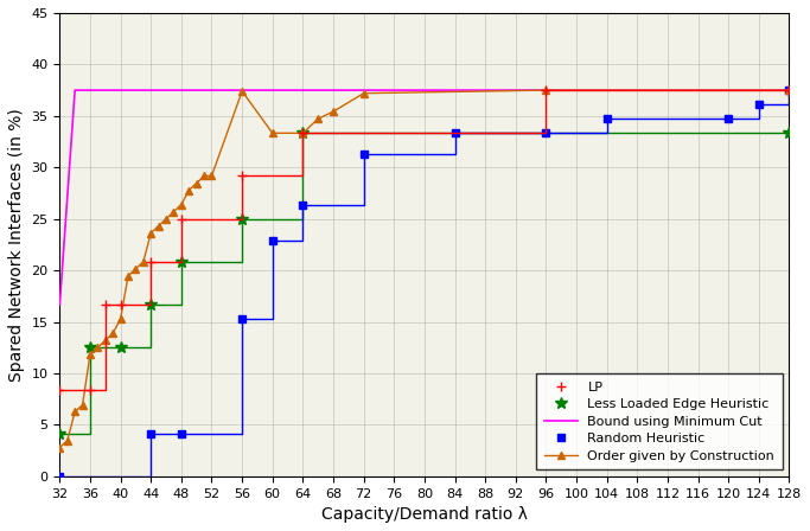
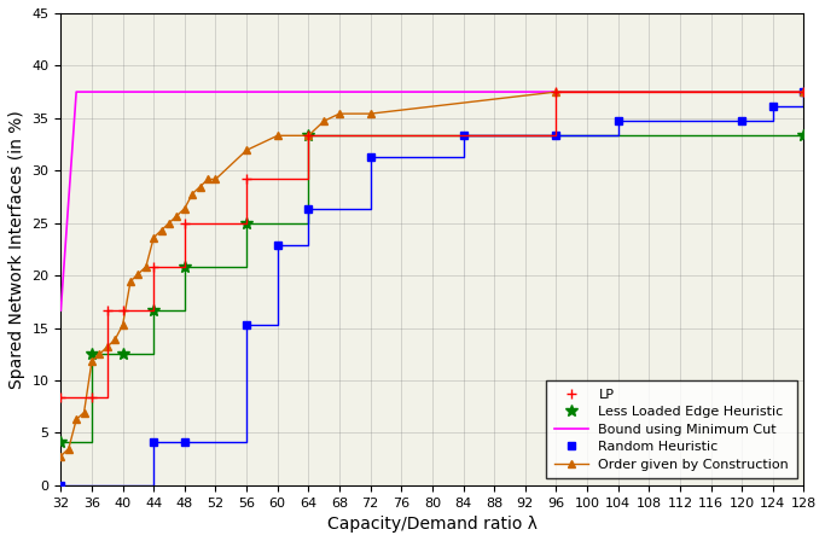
Order given by Construction/56: 37.4 -> 31.9
Order given by Construction/72: 37.2 -> 35.4
